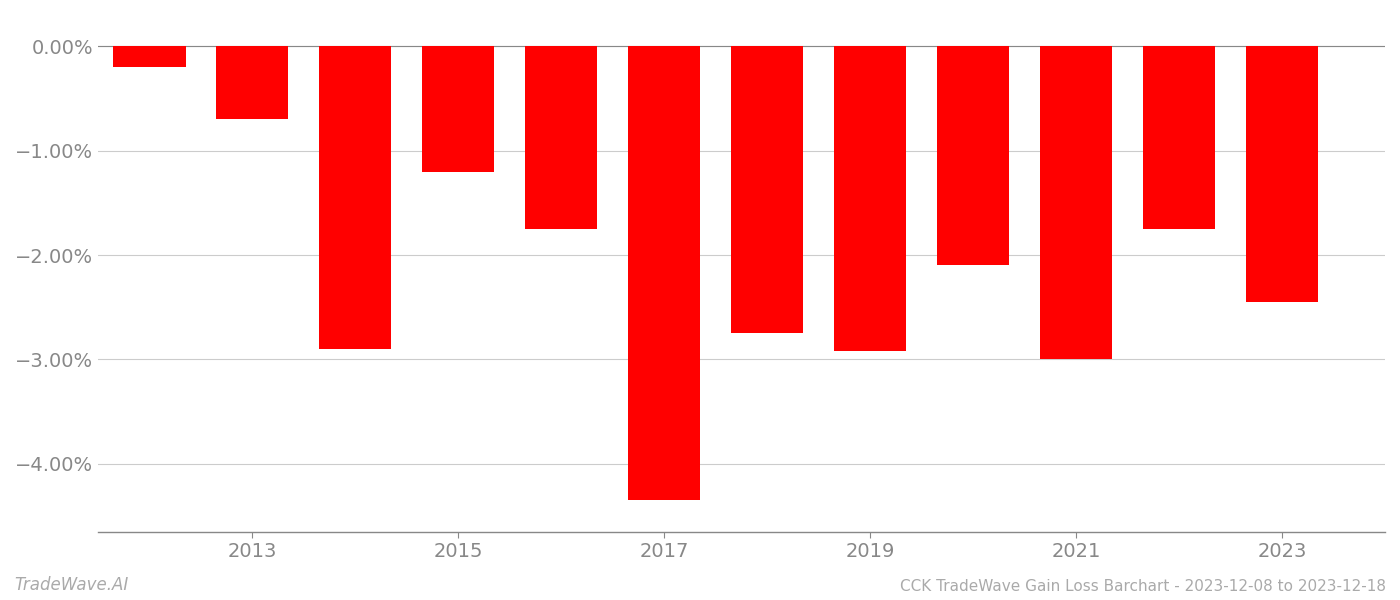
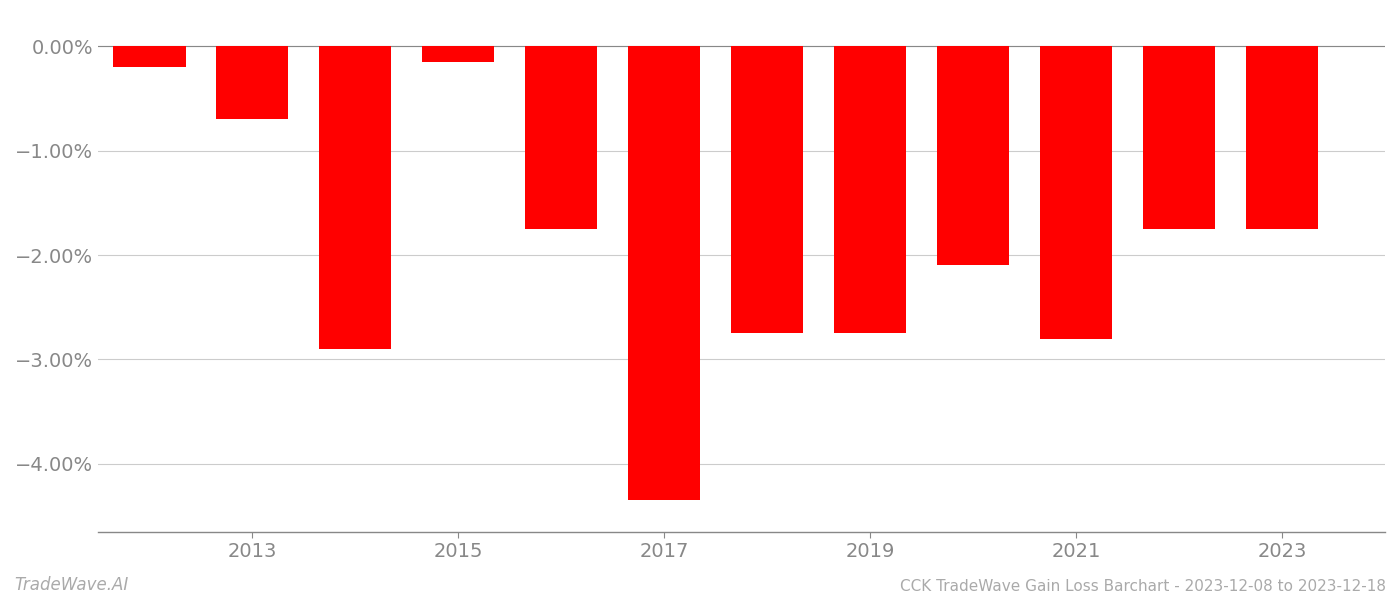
2015: -1.20% -> -0.15%
2019: -2.92% -> -2.75%
2021: -3.00% -> -2.80%
2023: -2.45% -> -1.75%
